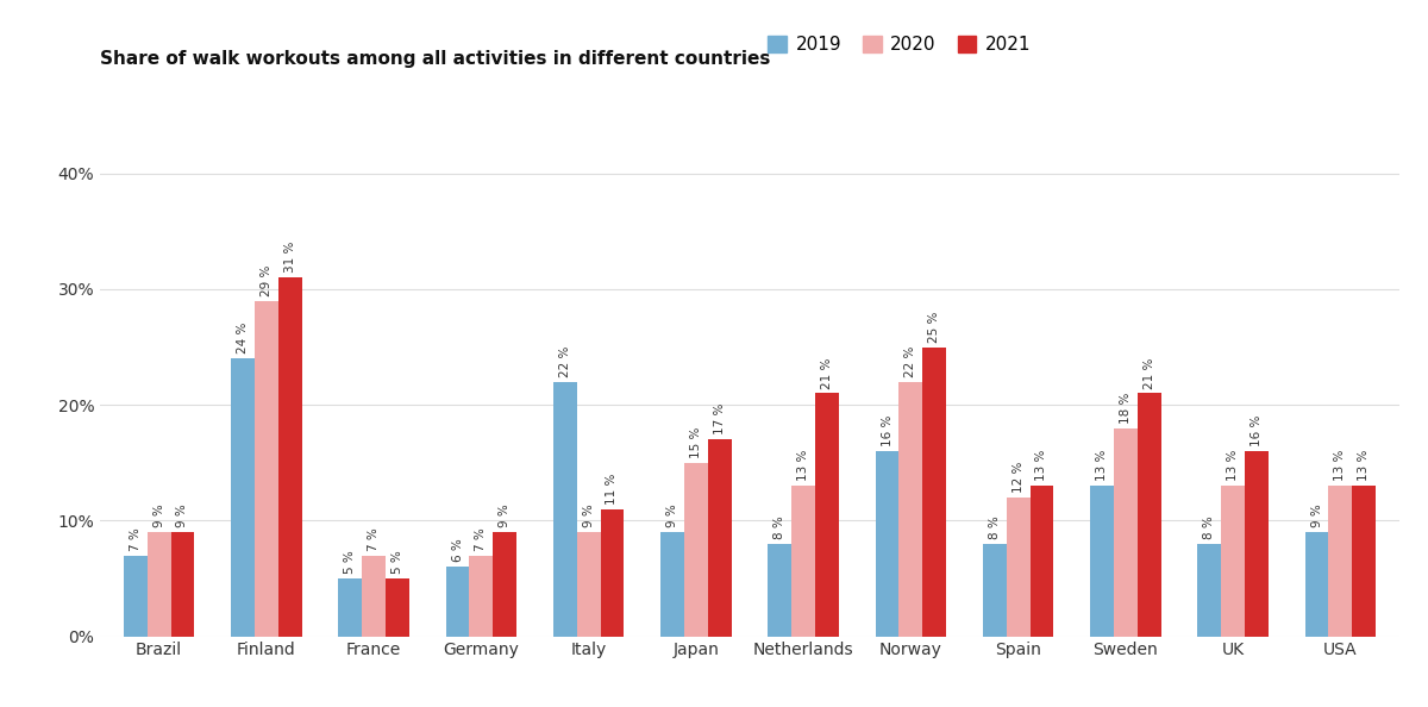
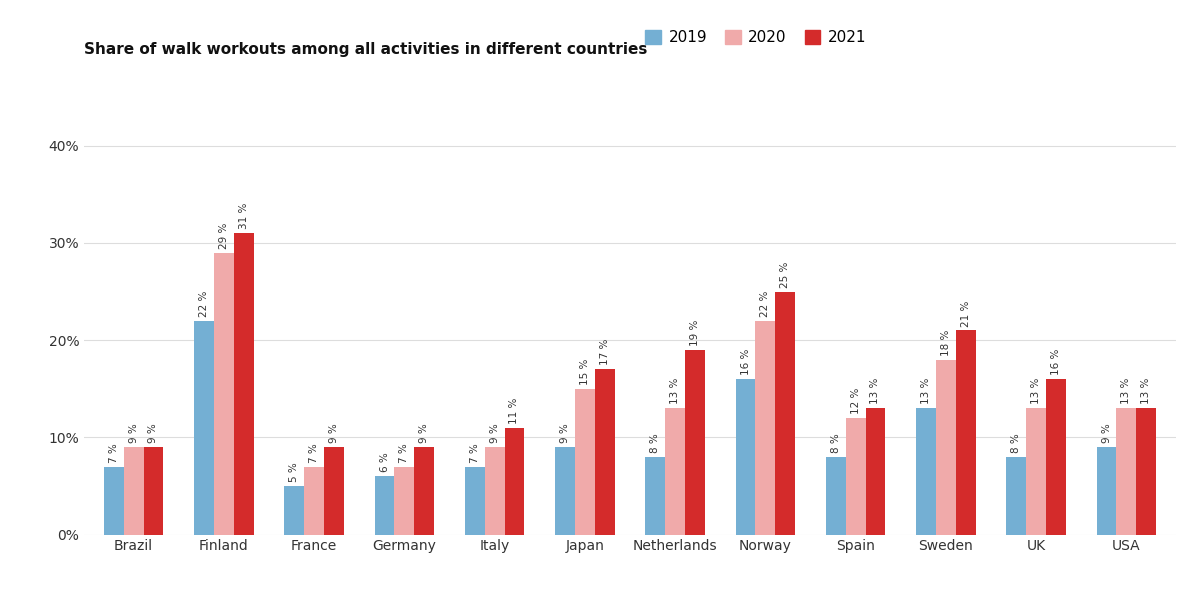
2019/Finland: 24 -> 22
2021/France: 5 -> 9
2019/Italy: 22 -> 7
2021/Netherlands: 21 -> 19
